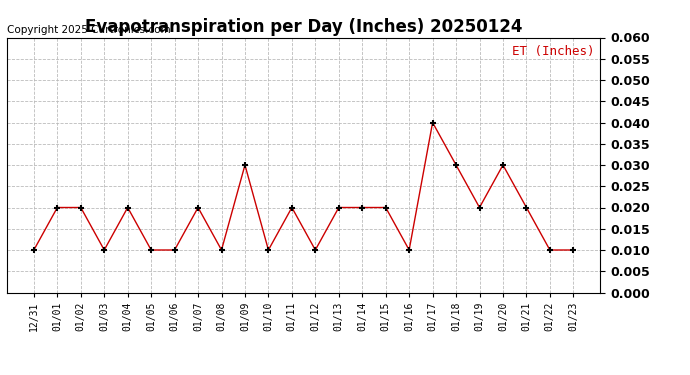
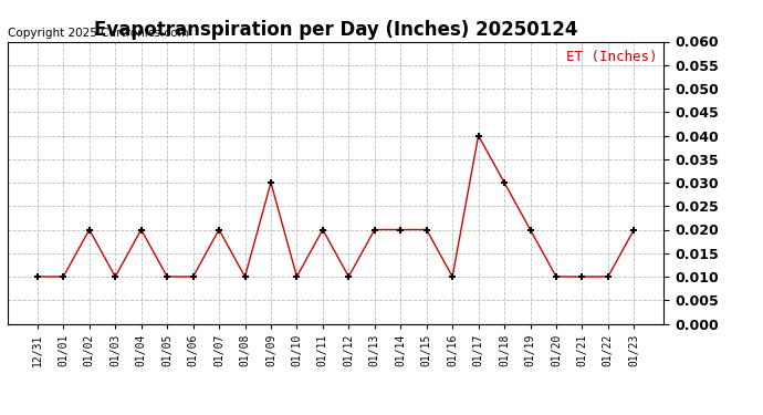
01/01: 0.02 -> 0.01
01/20: 0.03 -> 0.01
01/21: 0.02 -> 0.01
01/23: 0.01 -> 0.02
